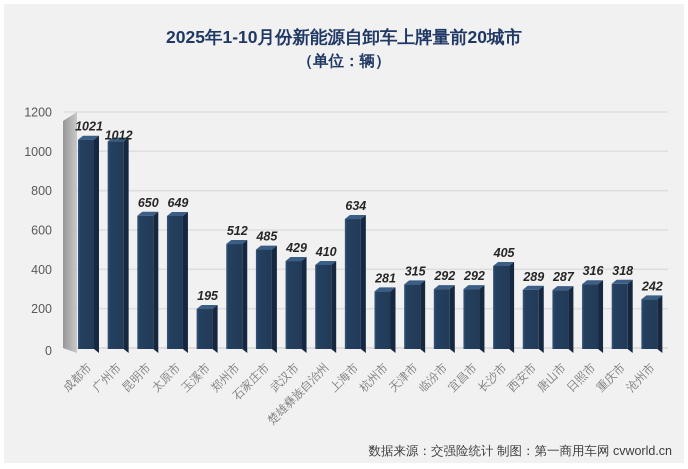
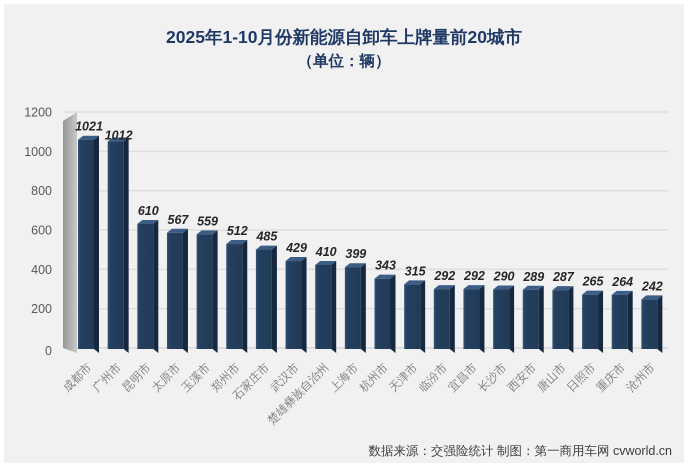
昆明市: 650 -> 610
太原市: 649 -> 567
玉溪市: 195 -> 559
上海市: 634 -> 399
杭州市: 281 -> 343
长沙市: 405 -> 290
日照市: 316 -> 265
重庆市: 318 -> 264
